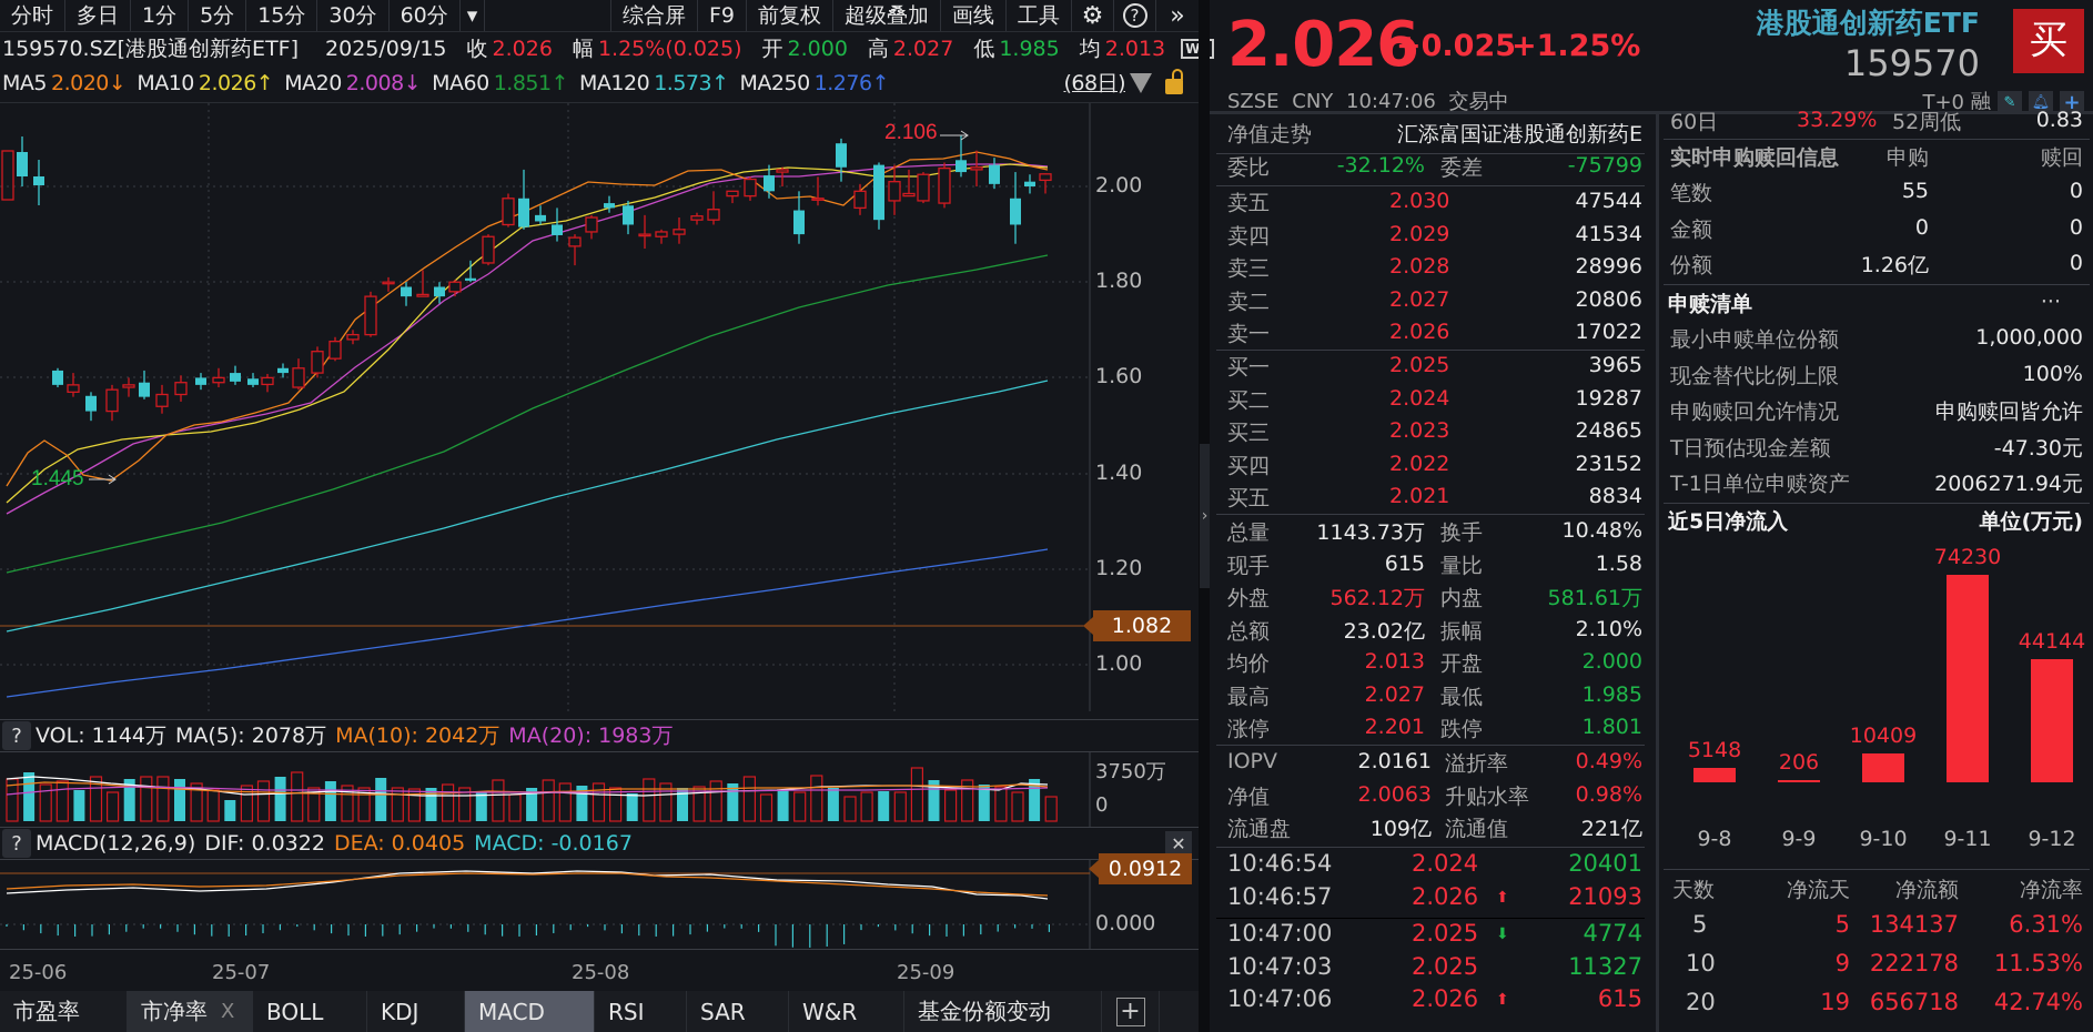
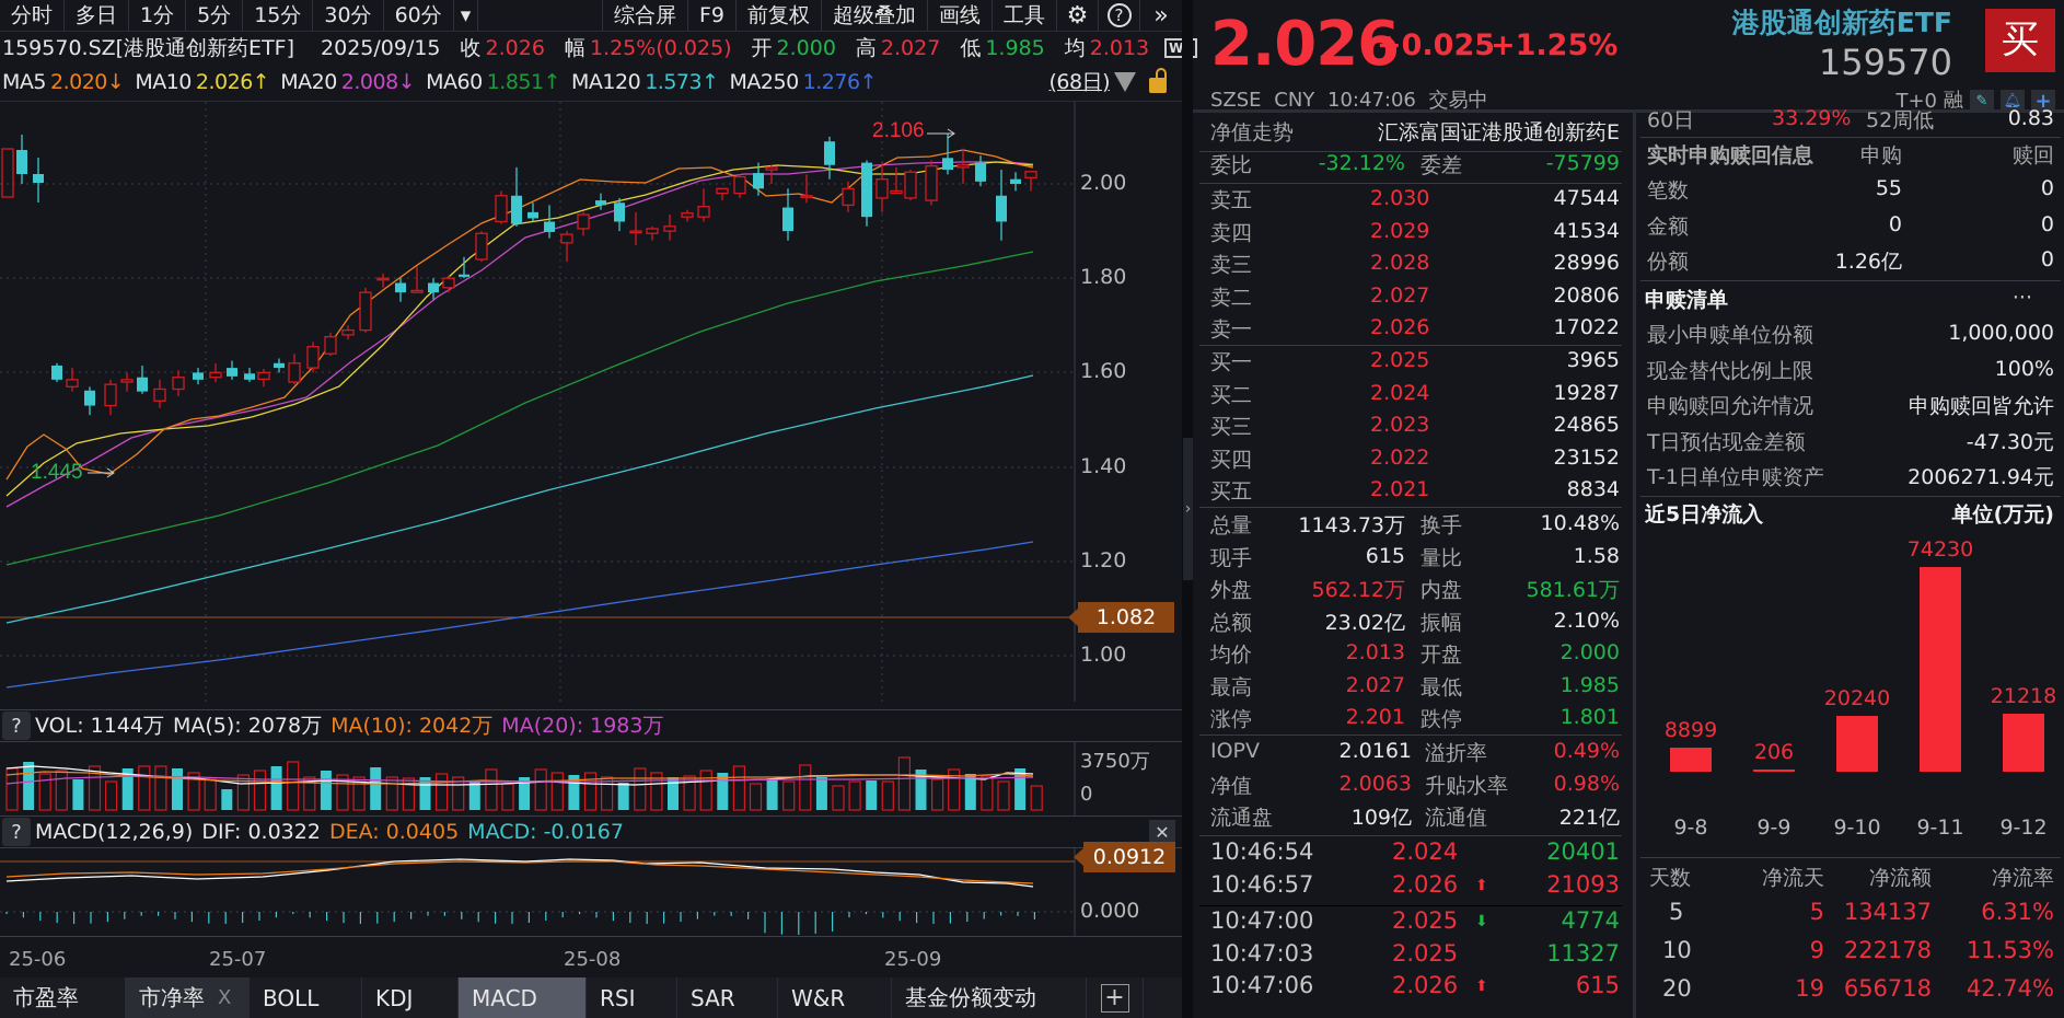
近5日净流入/9-8: 5148 -> 8899
近5日净流入/9-10: 10409 -> 20240
近5日净流入/9-12: 44144 -> 21218
